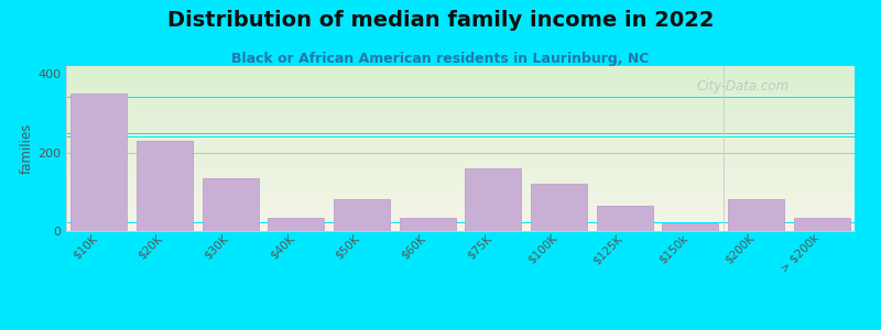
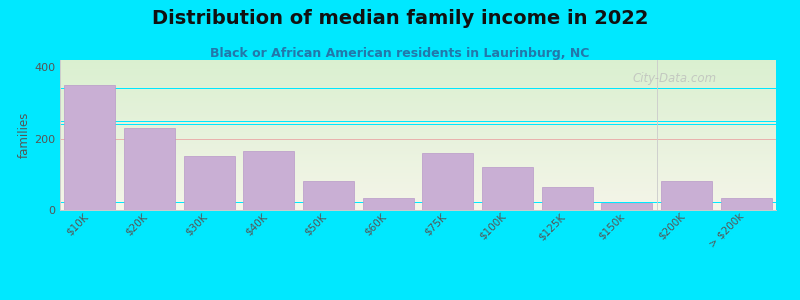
$30K: 135 -> 150
$40K: 35 -> 165
